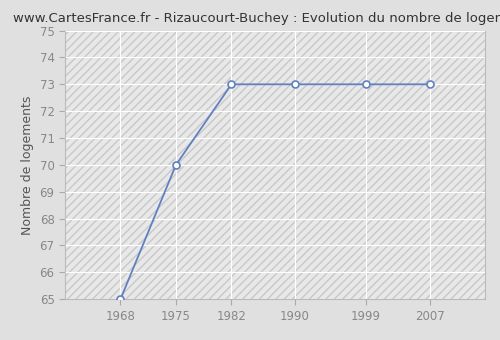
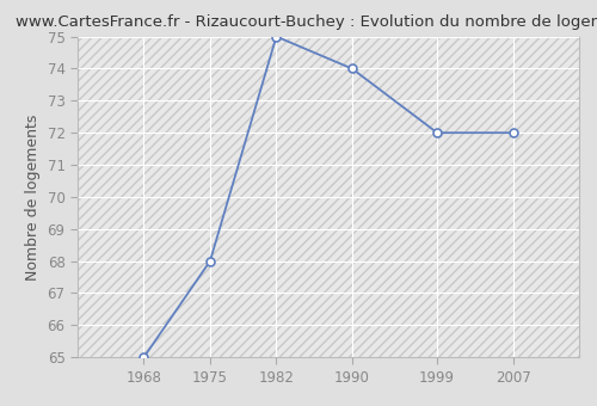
1975: 70 -> 68
1982: 73 -> 75
1990: 73 -> 74
1999: 73 -> 72
2007: 73 -> 72
